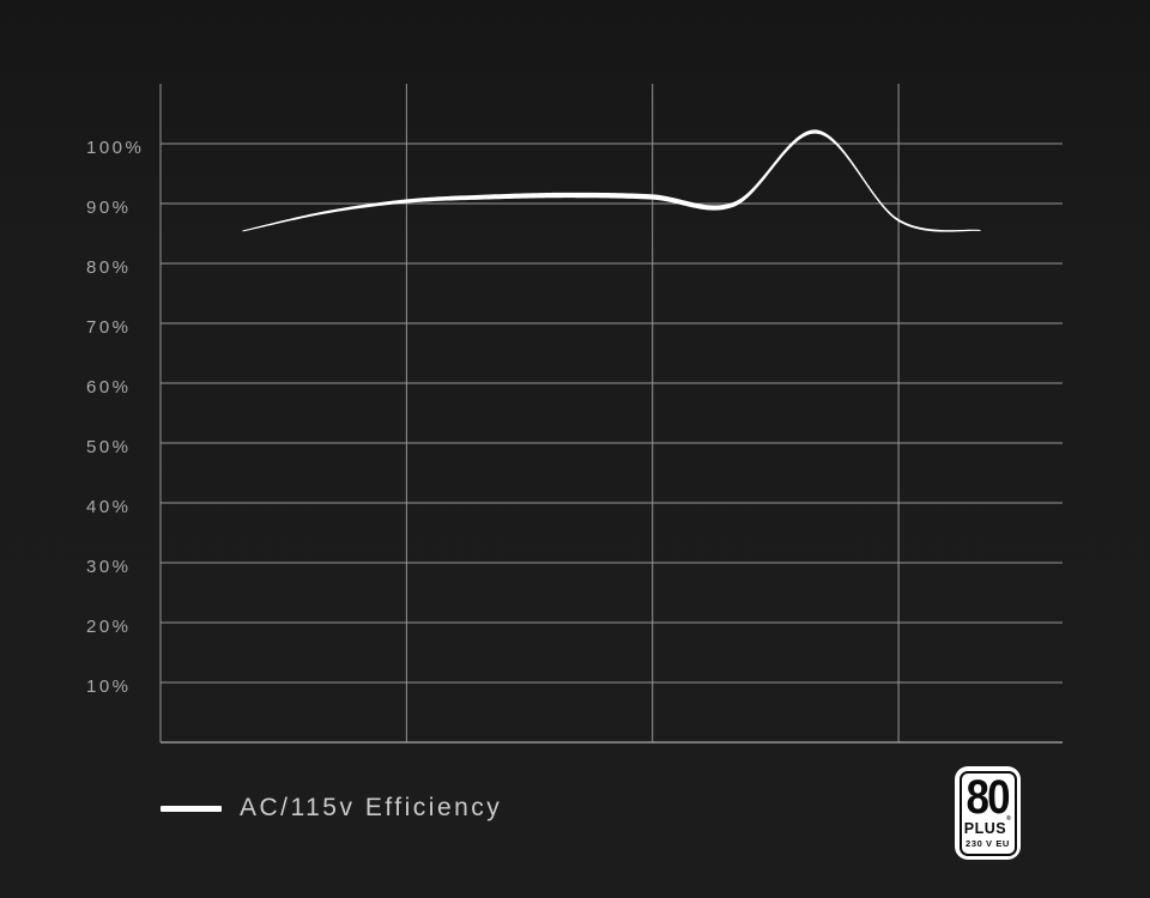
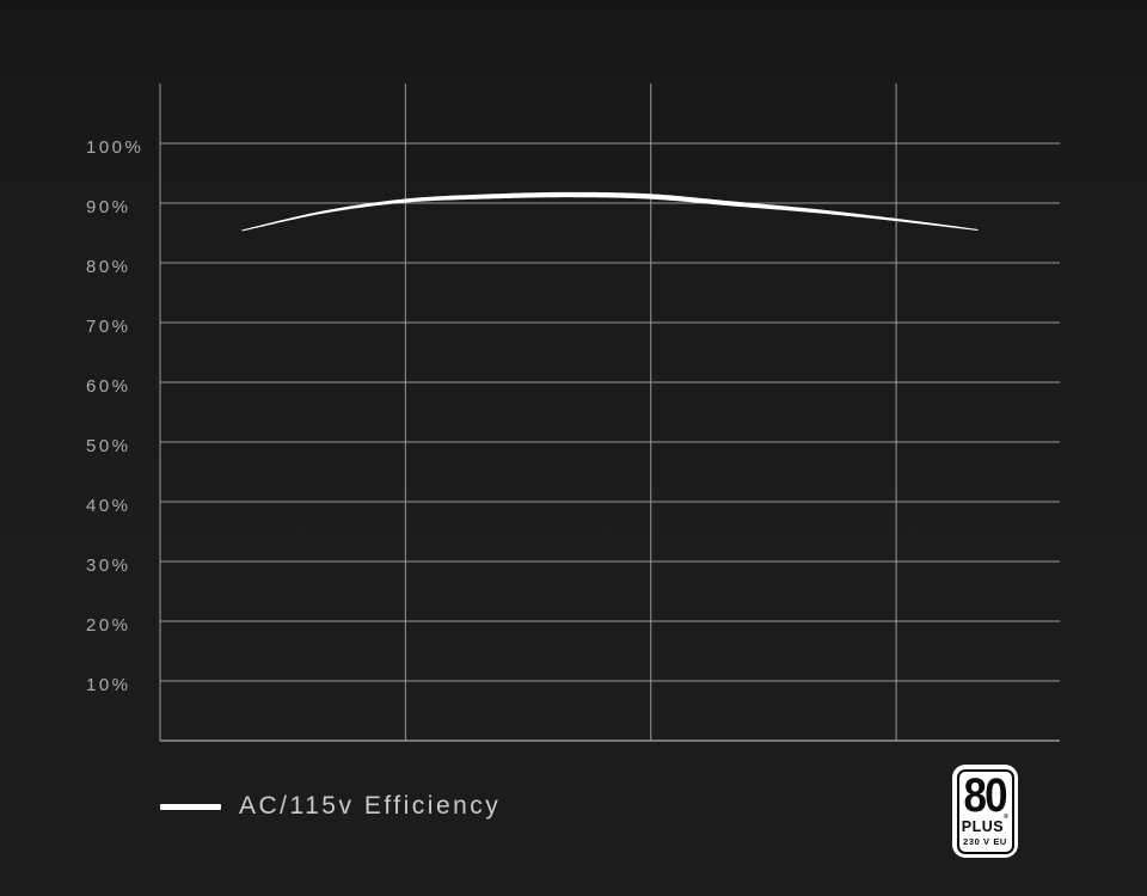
80: 102% -> 89%
